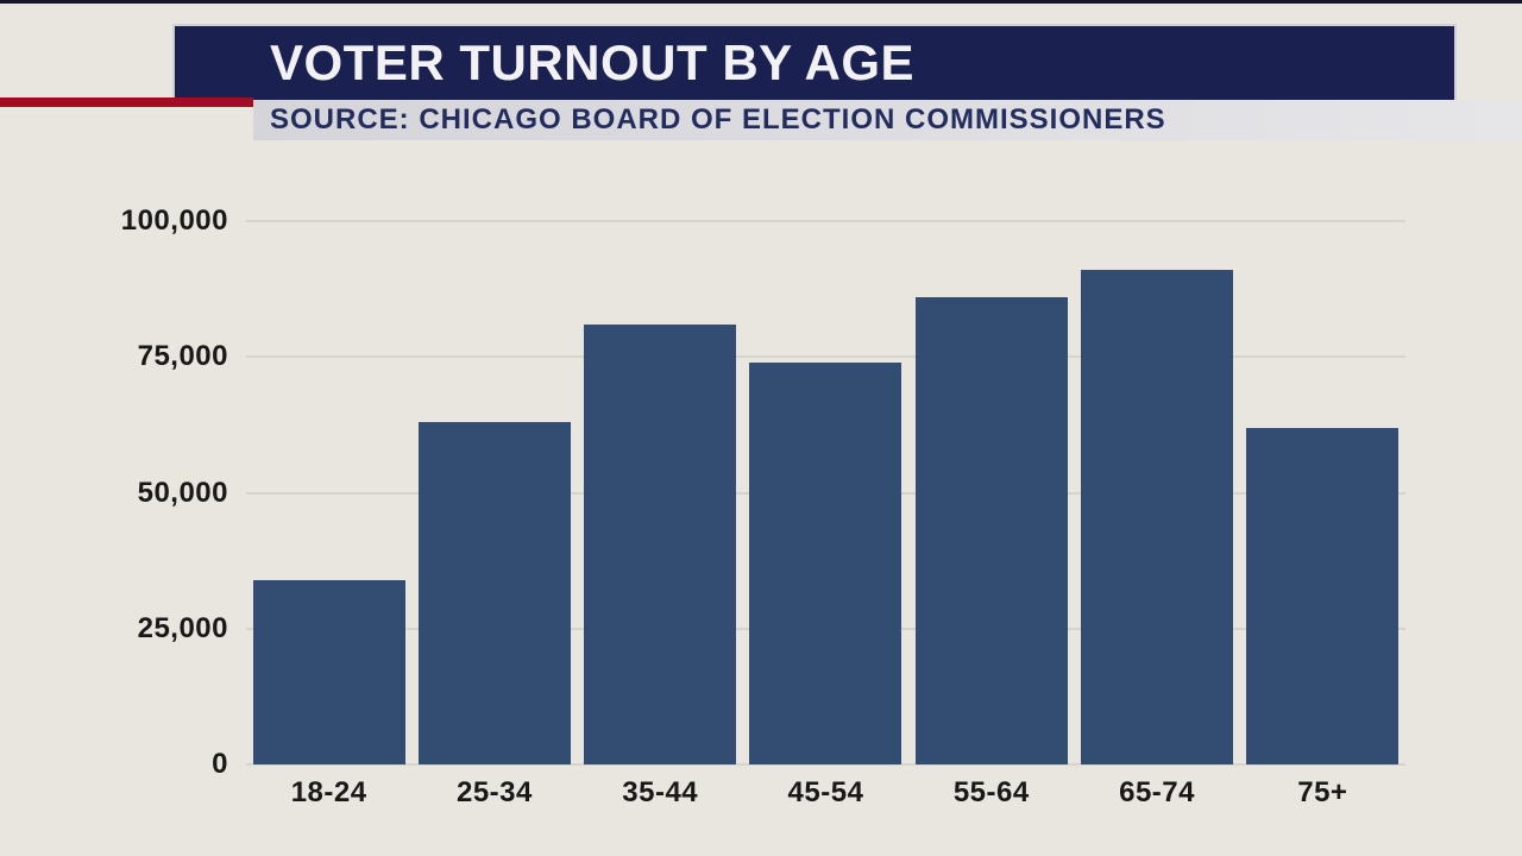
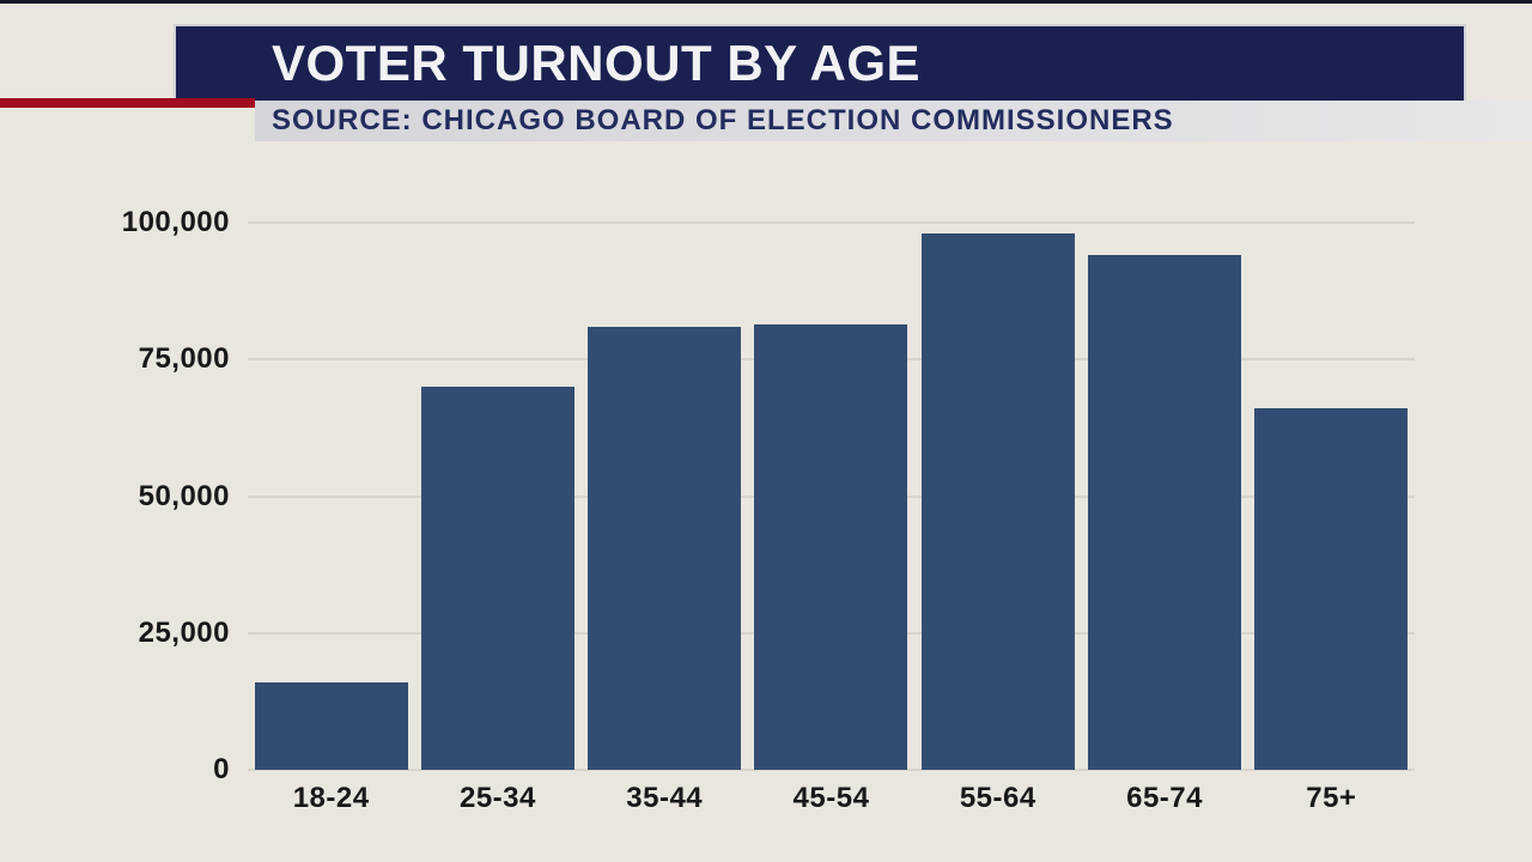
18-24: 34000 -> 16000
25-34: 63000 -> 70000
45-54: 74000 -> 82000
55-64: 86000 -> 98000
65-74: 91000 -> 94000
75+: 62000 -> 66000
